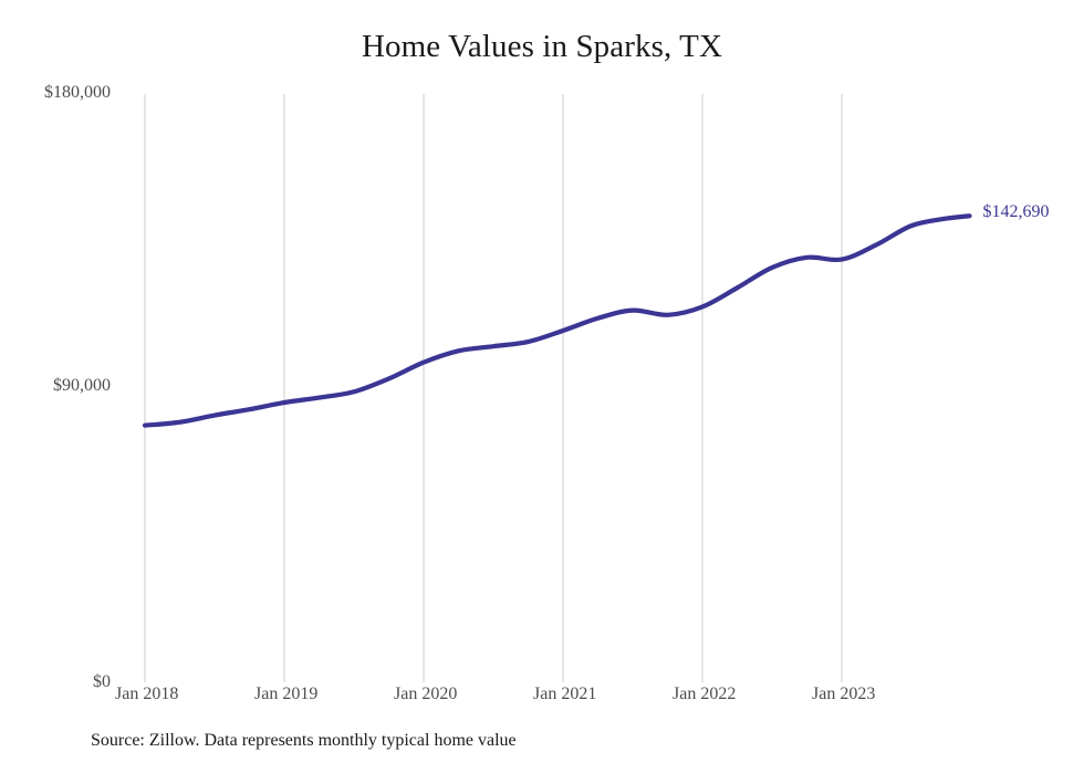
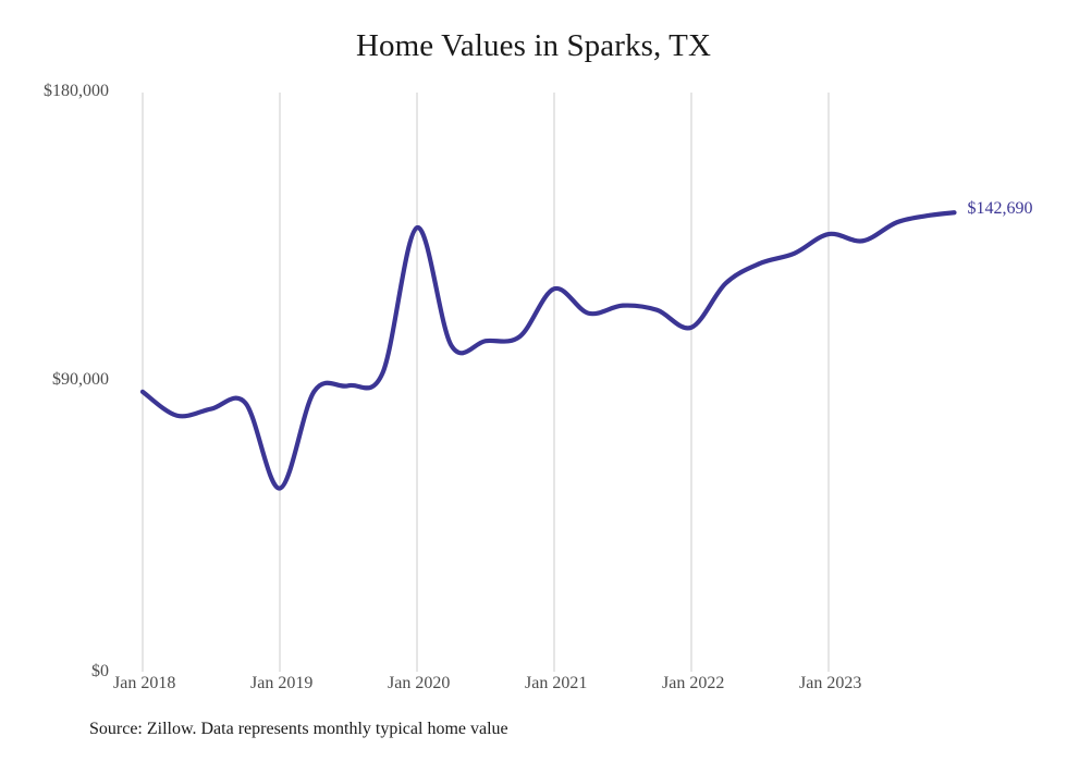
Jan 2018: $79000 -> $87000
Jan 2019: $86000 -> $57000
Jan 2020: $98000 -> $138000
Jan 2021: $108000 -> $119000
Jan 2022: $115000 -> $107000
Jan 2023: $129000 -> $136000
